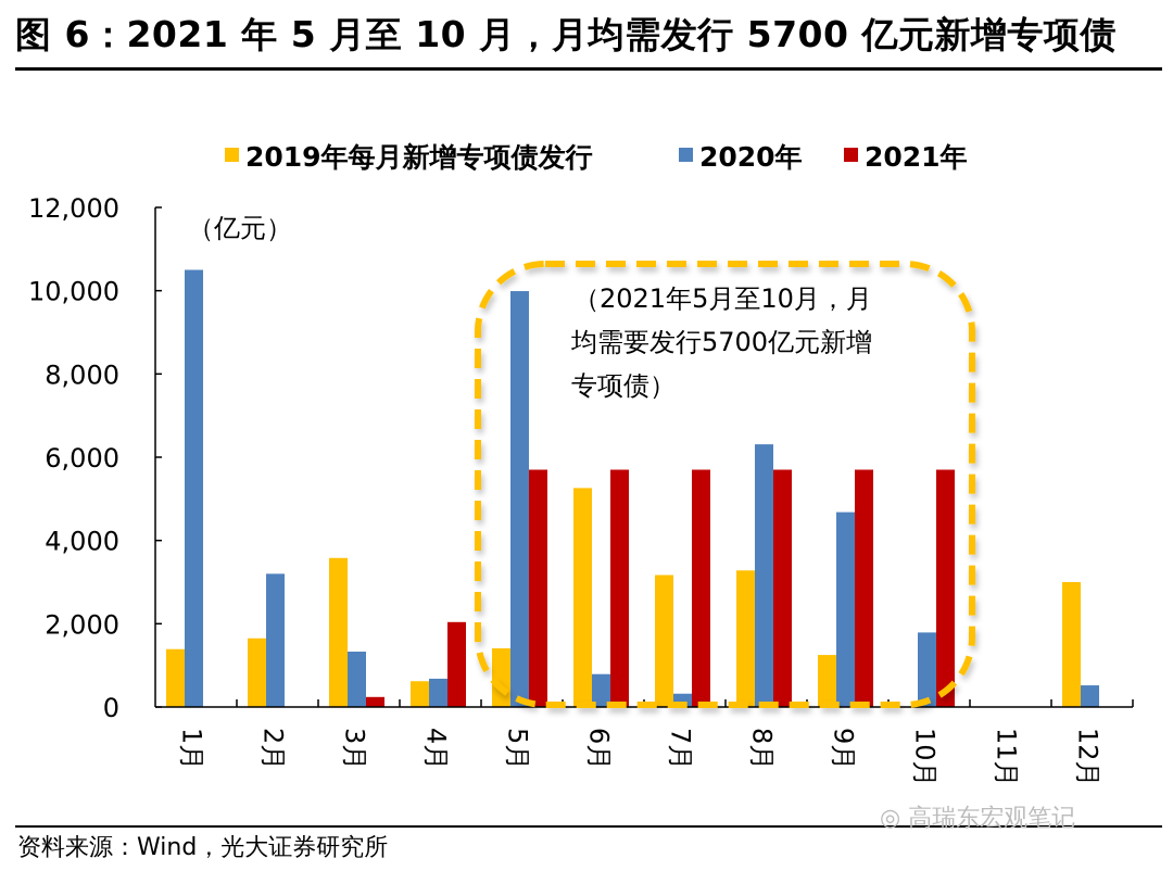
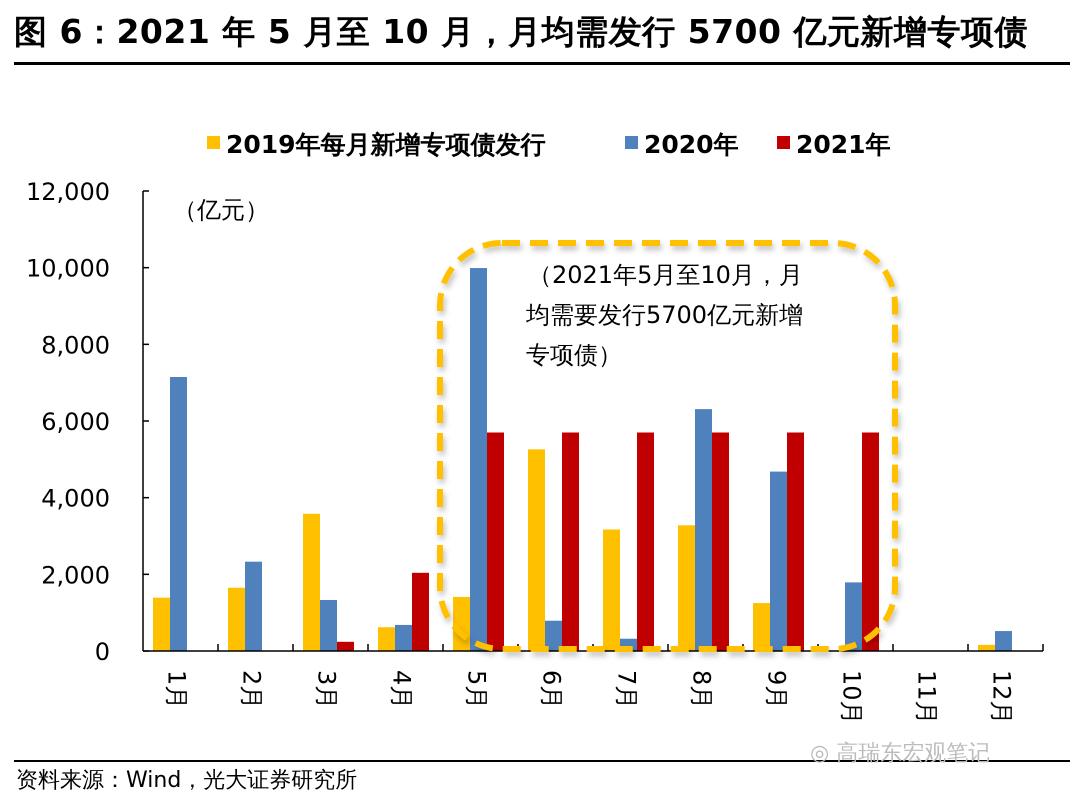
2020年/1月: 10500 -> 7100
2020年/2月: 3200 -> 2300
2019年每月新增专项债发行/12月: 3000 -> 200
